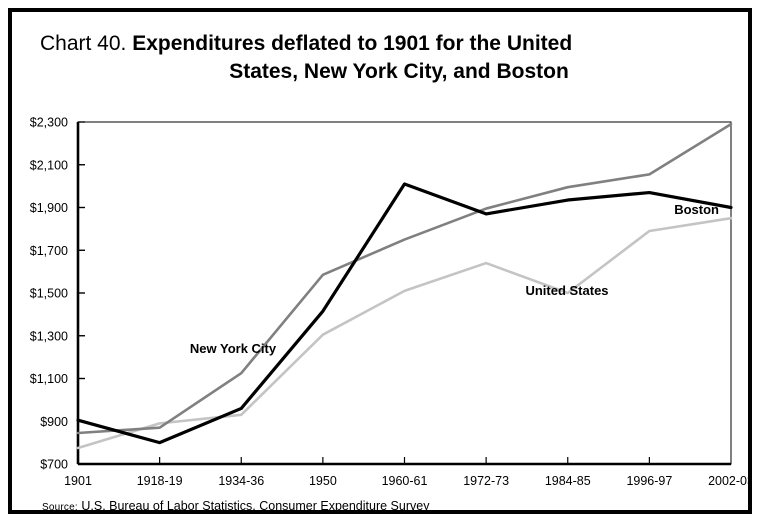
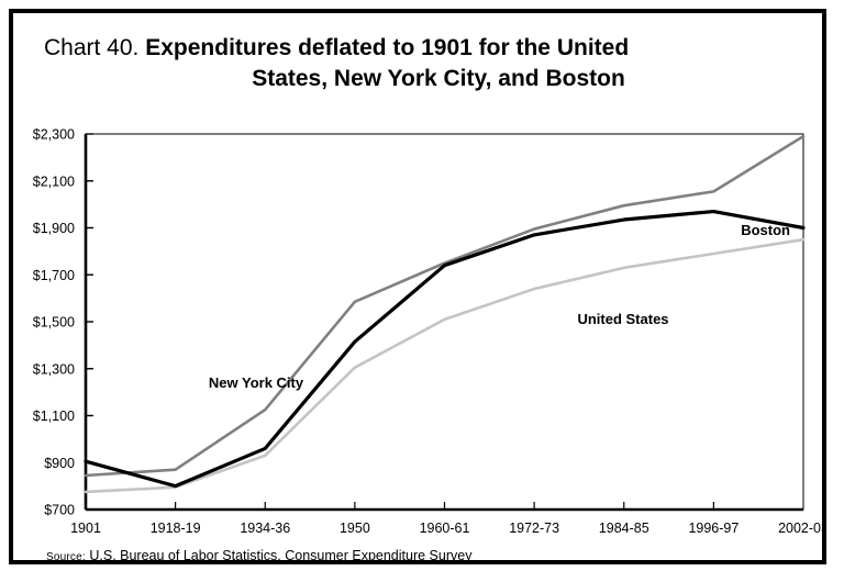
United States/1918-19: $890 -> $800
Boston/1960-61: $2010 -> $1740
United States/1984-85: $1500 -> $1730
